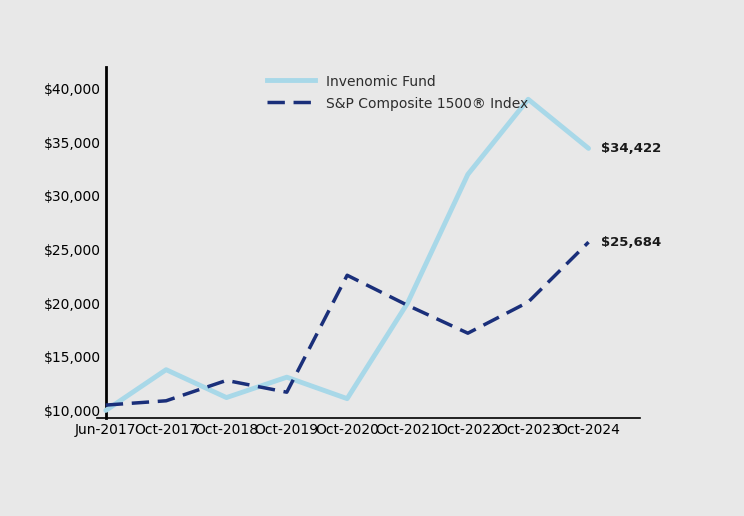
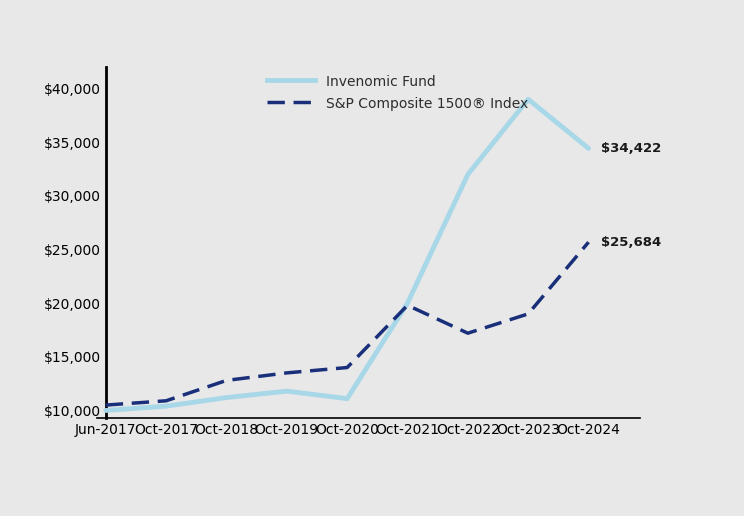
Invenomic Fund/Oct-2017: $13,800 -> $10,400
Invenomic Fund/Oct-2019: $13,100 -> $11,800
S&P Composite 1500® Index/Oct-2019: $11,700 -> $13,500
S&P Composite 1500® Index/Oct-2020: $22,600 -> $14,000
S&P Composite 1500® Index/Oct-2023: $20,100 -> $19,000
